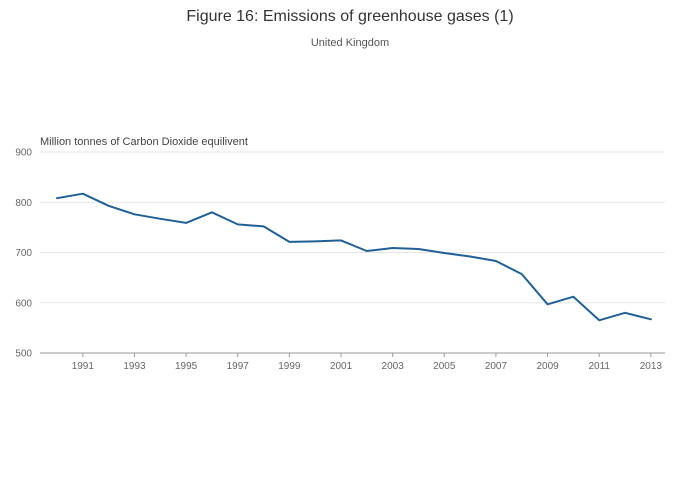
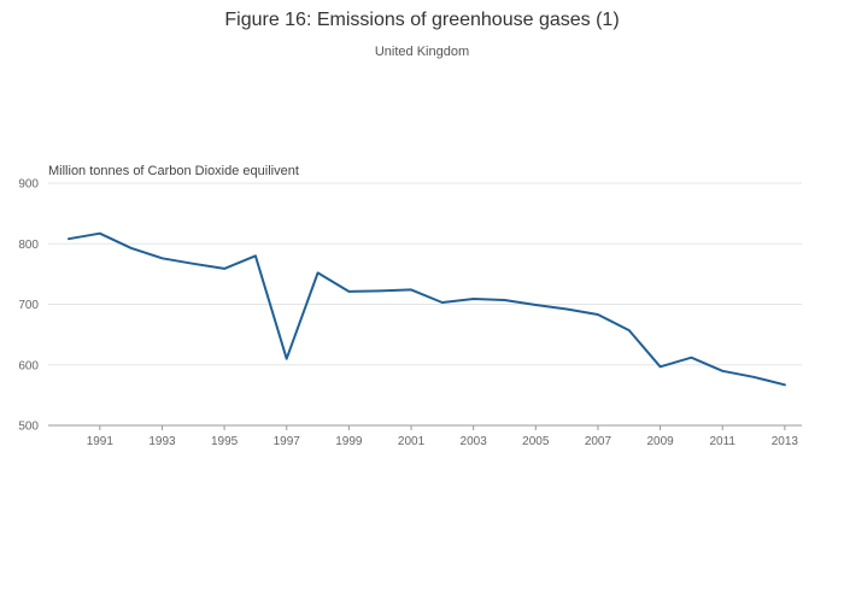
1997: 760 -> 610
2011: 560 -> 590
